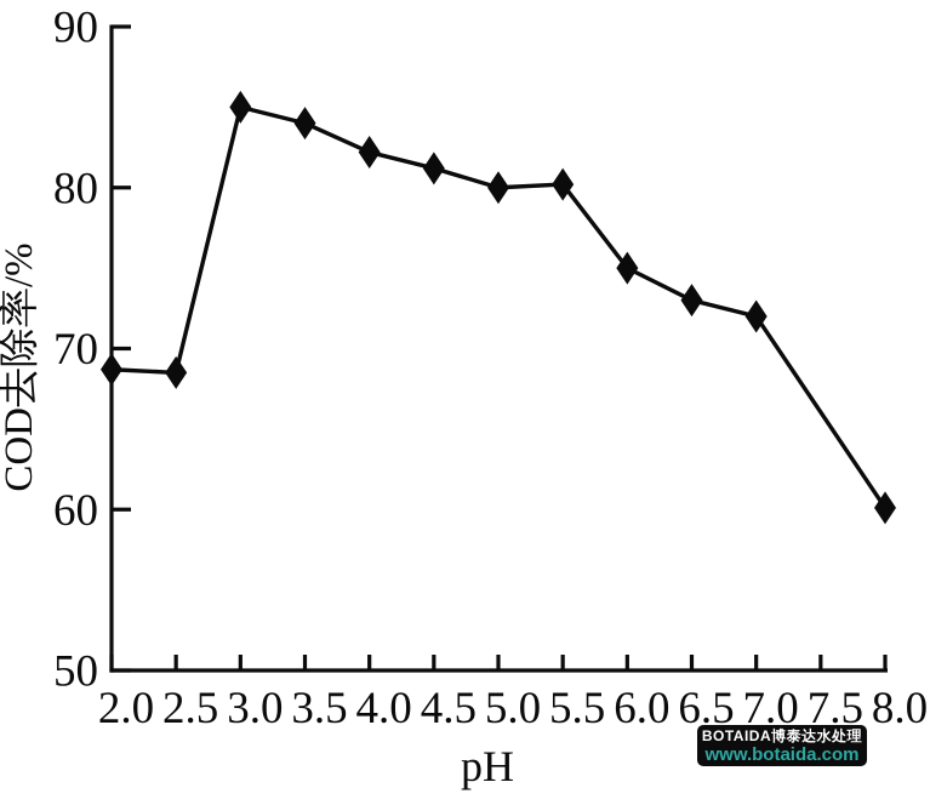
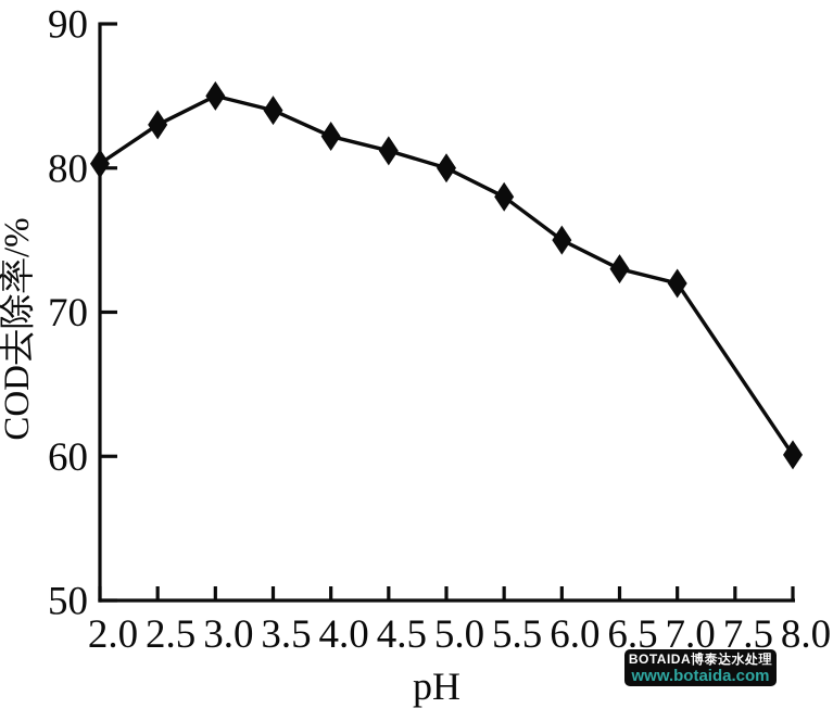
2.0: 68.7 -> 80.3
2.5: 68.5 -> 83.0
5.5: 80.2 -> 78.0
